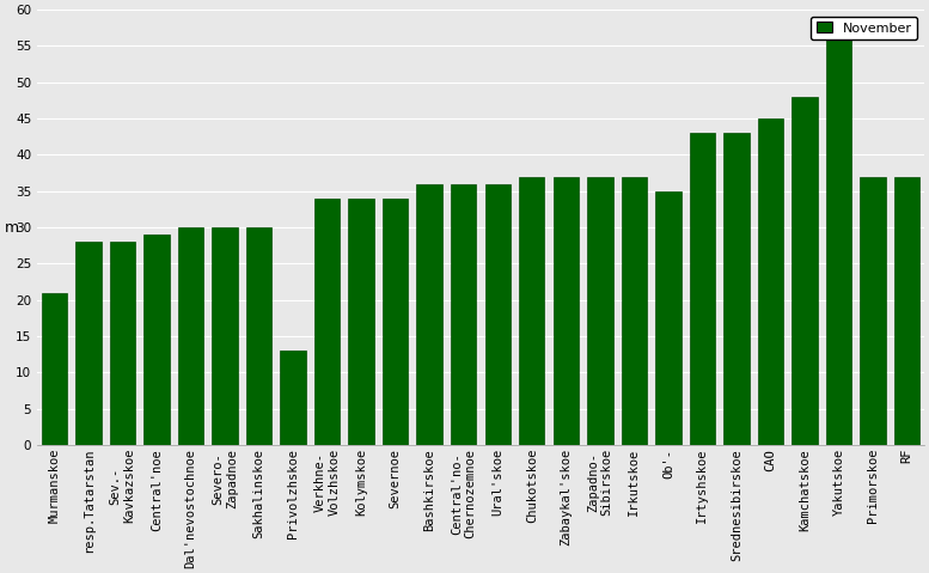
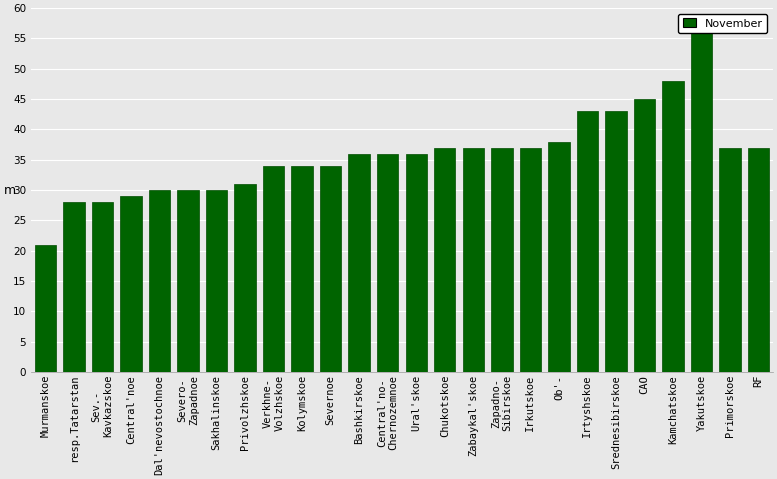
Privolzhskoe: 13 -> 31
Ob'-: 35 -> 38
